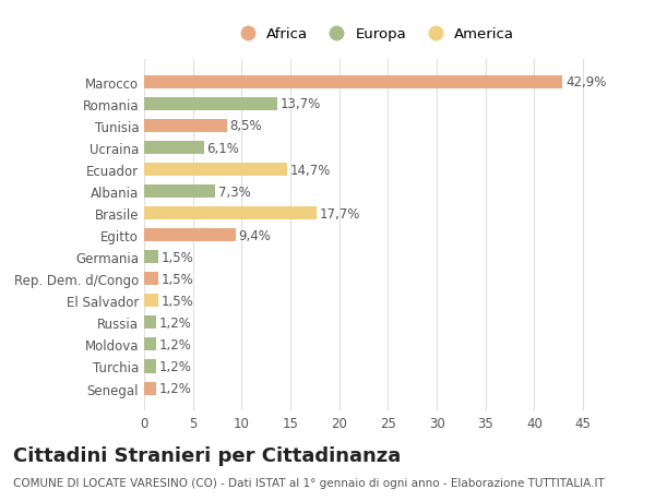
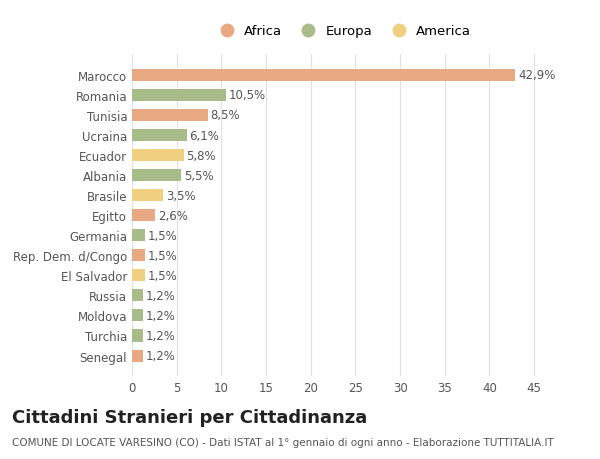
Romania: 13,7% -> 10,5%
Ecuador: 14,7% -> 5,8%
Albania: 7,3% -> 5,5%
Brasile: 17,7% -> 3,5%
Egitto: 9,4% -> 2,6%
